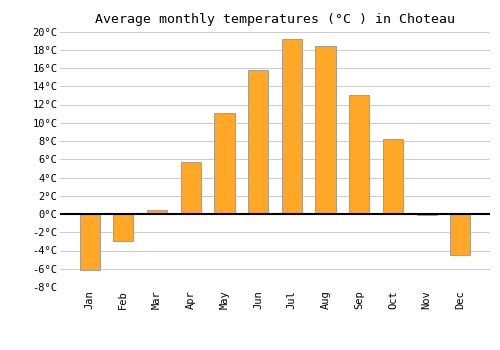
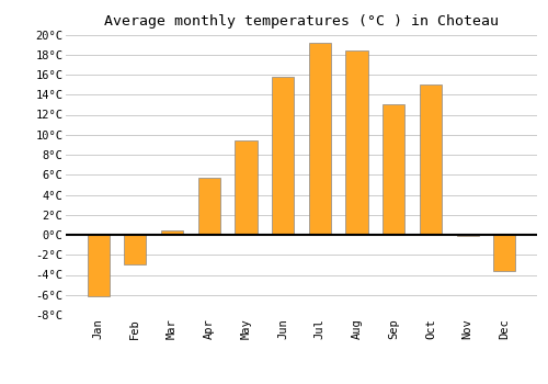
May: 11.1°C -> 9.4°C
Oct: 8.2°C -> 15.0°C
Dec: -4.5°C -> -3.6°C
